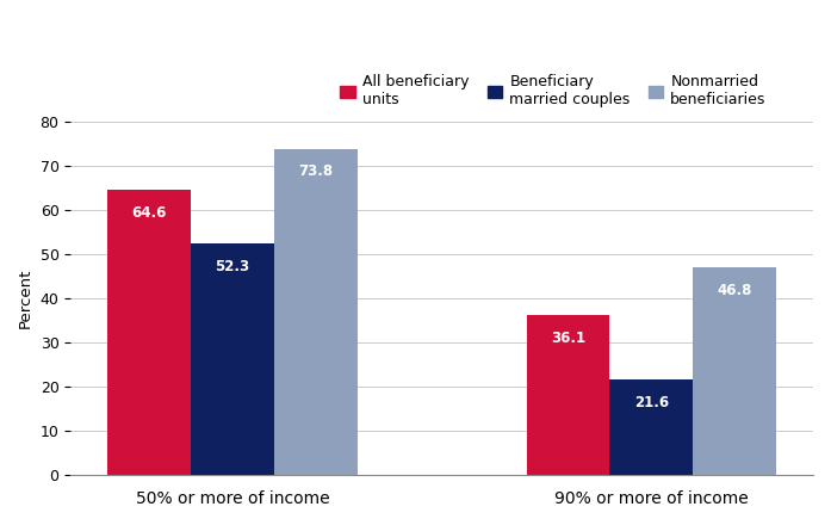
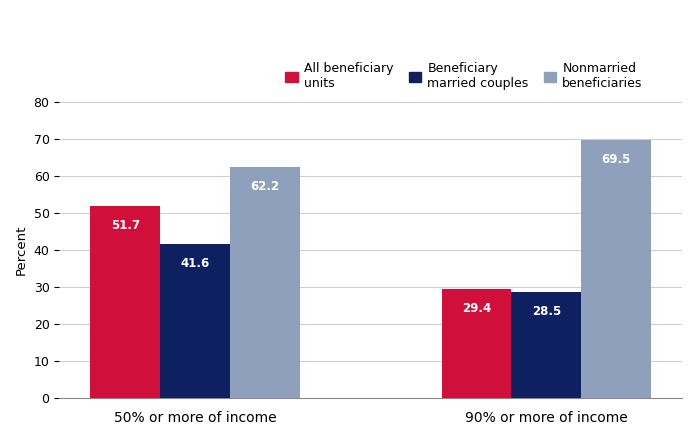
All beneficiary units/50% or more of income: 64.6 -> 51.7
Beneficiary married couples/50% or more of income: 52.3 -> 41.6
Nonmarried beneficiaries/50% or more of income: 73.8 -> 62.2
All beneficiary units/90% or more of income: 36.1 -> 29.4
Beneficiary married couples/90% or more of income: 21.6 -> 28.5
Nonmarried beneficiaries/90% or more of income: 46.8 -> 69.5
